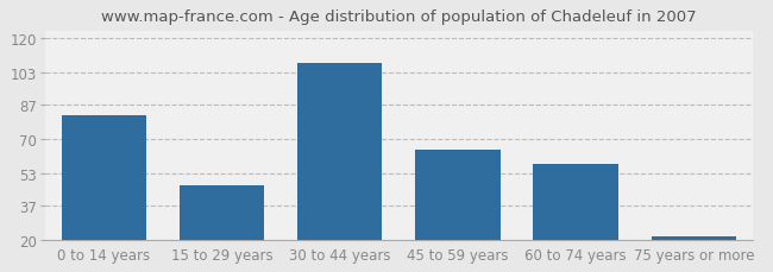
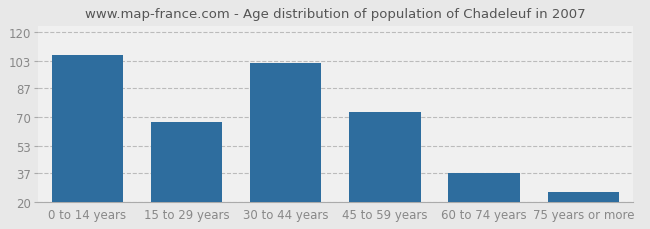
0 to 14 years: 82 -> 107
15 to 29 years: 47 -> 67
30 to 44 years: 108 -> 102
45 to 59 years: 65 -> 73
60 to 74 years: 58 -> 37
75 years or more: 22 -> 26
